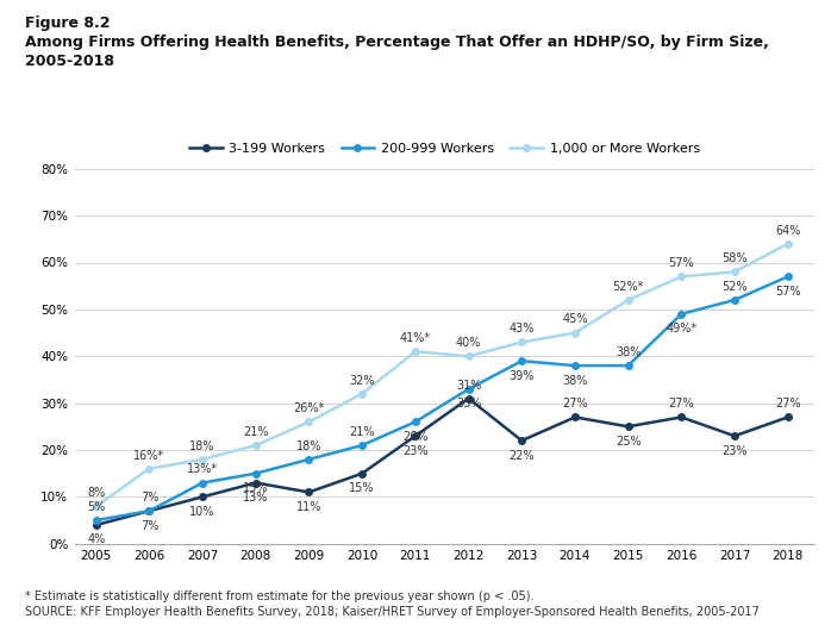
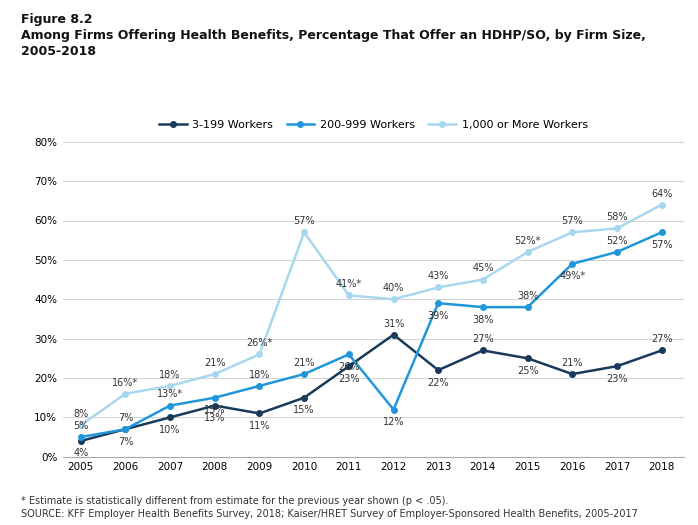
1,000 or More Workers/2010: 32% -> 57%
200-999 Workers/2012: 33% -> 12%
3-199 Workers/2016: 27% -> 21%
